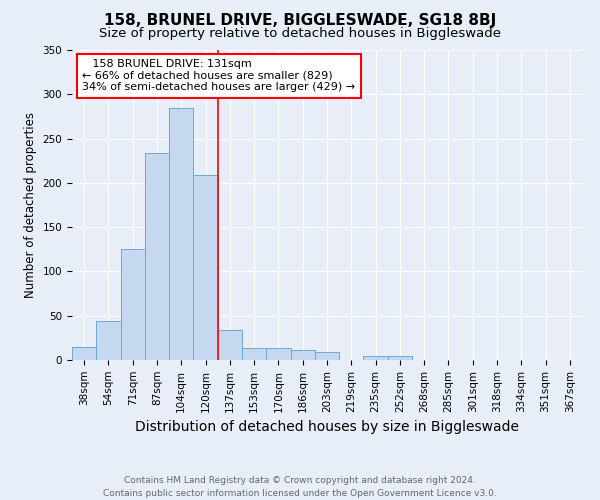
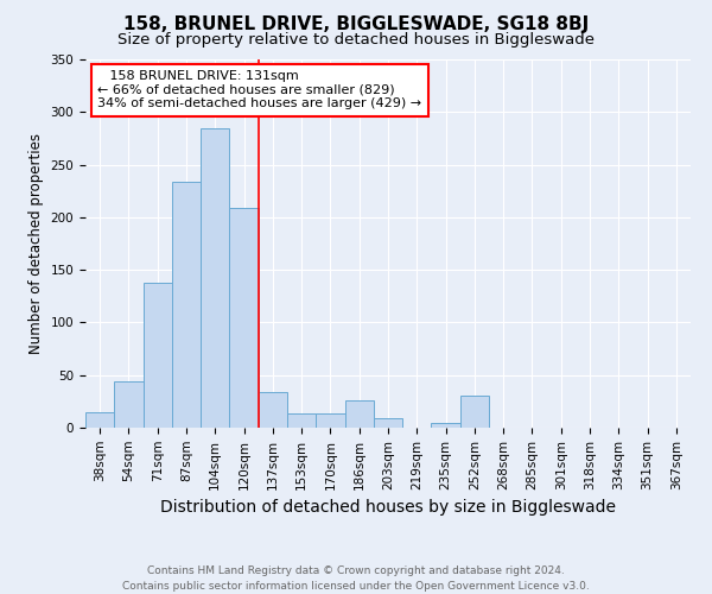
71sqm: 125 -> 138
186sqm: 11 -> 26
252sqm: 4 -> 30
